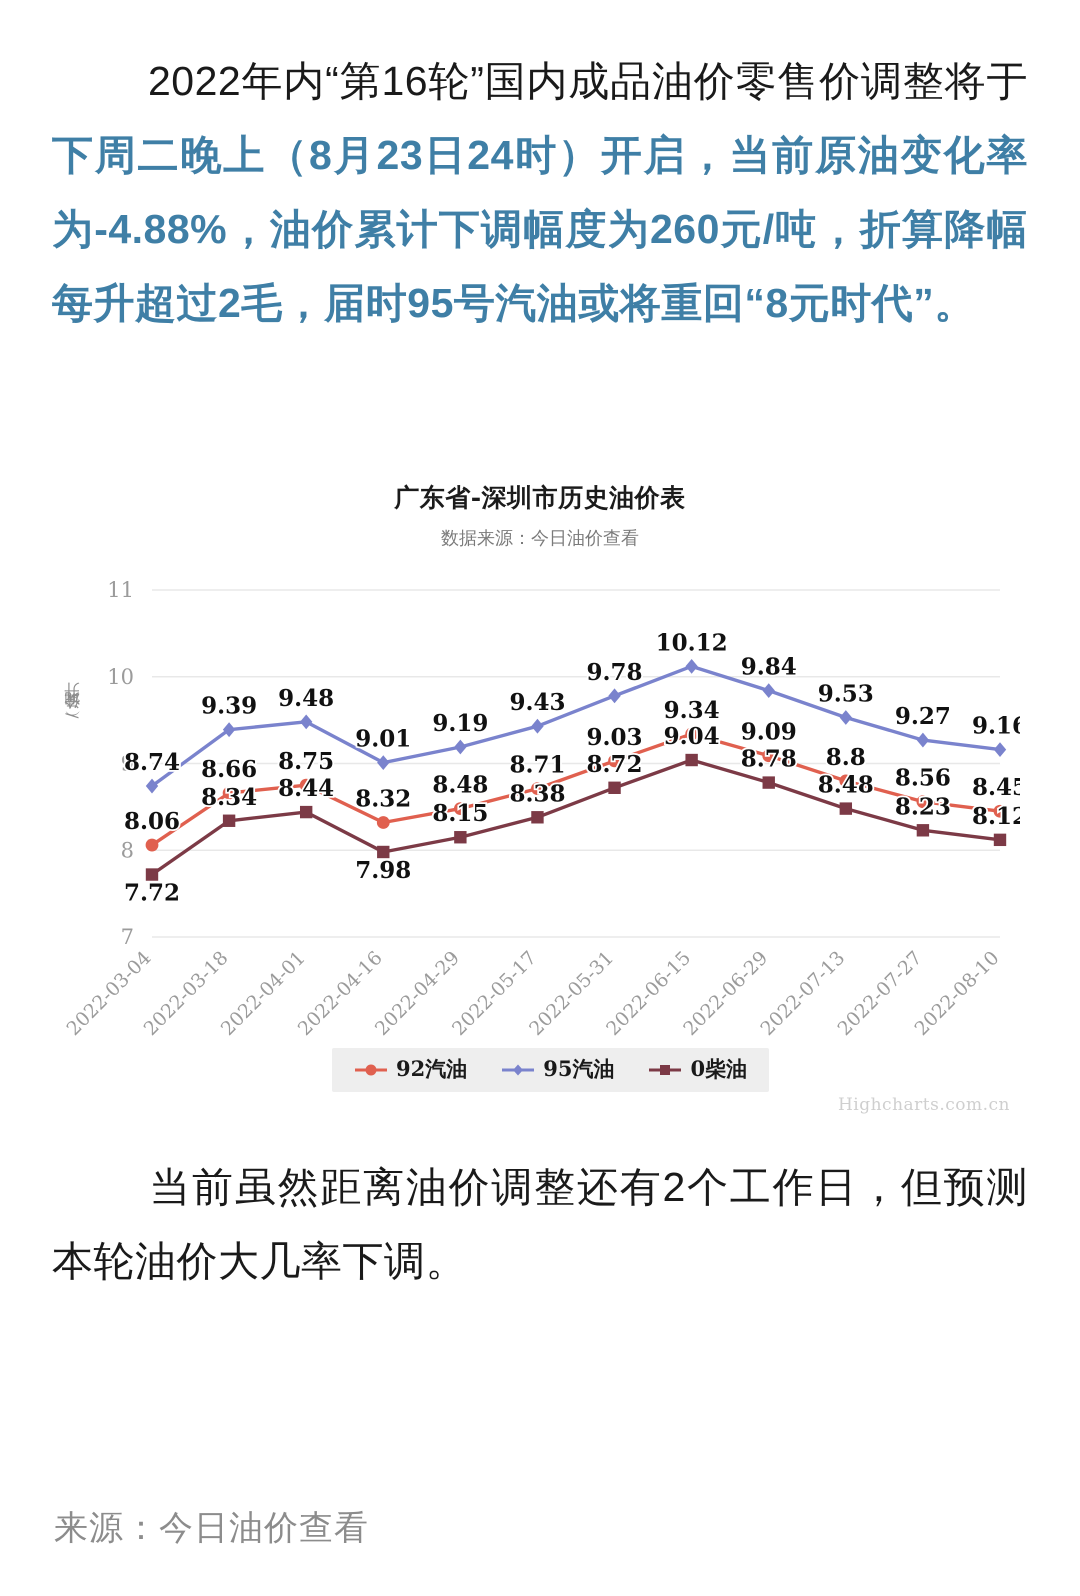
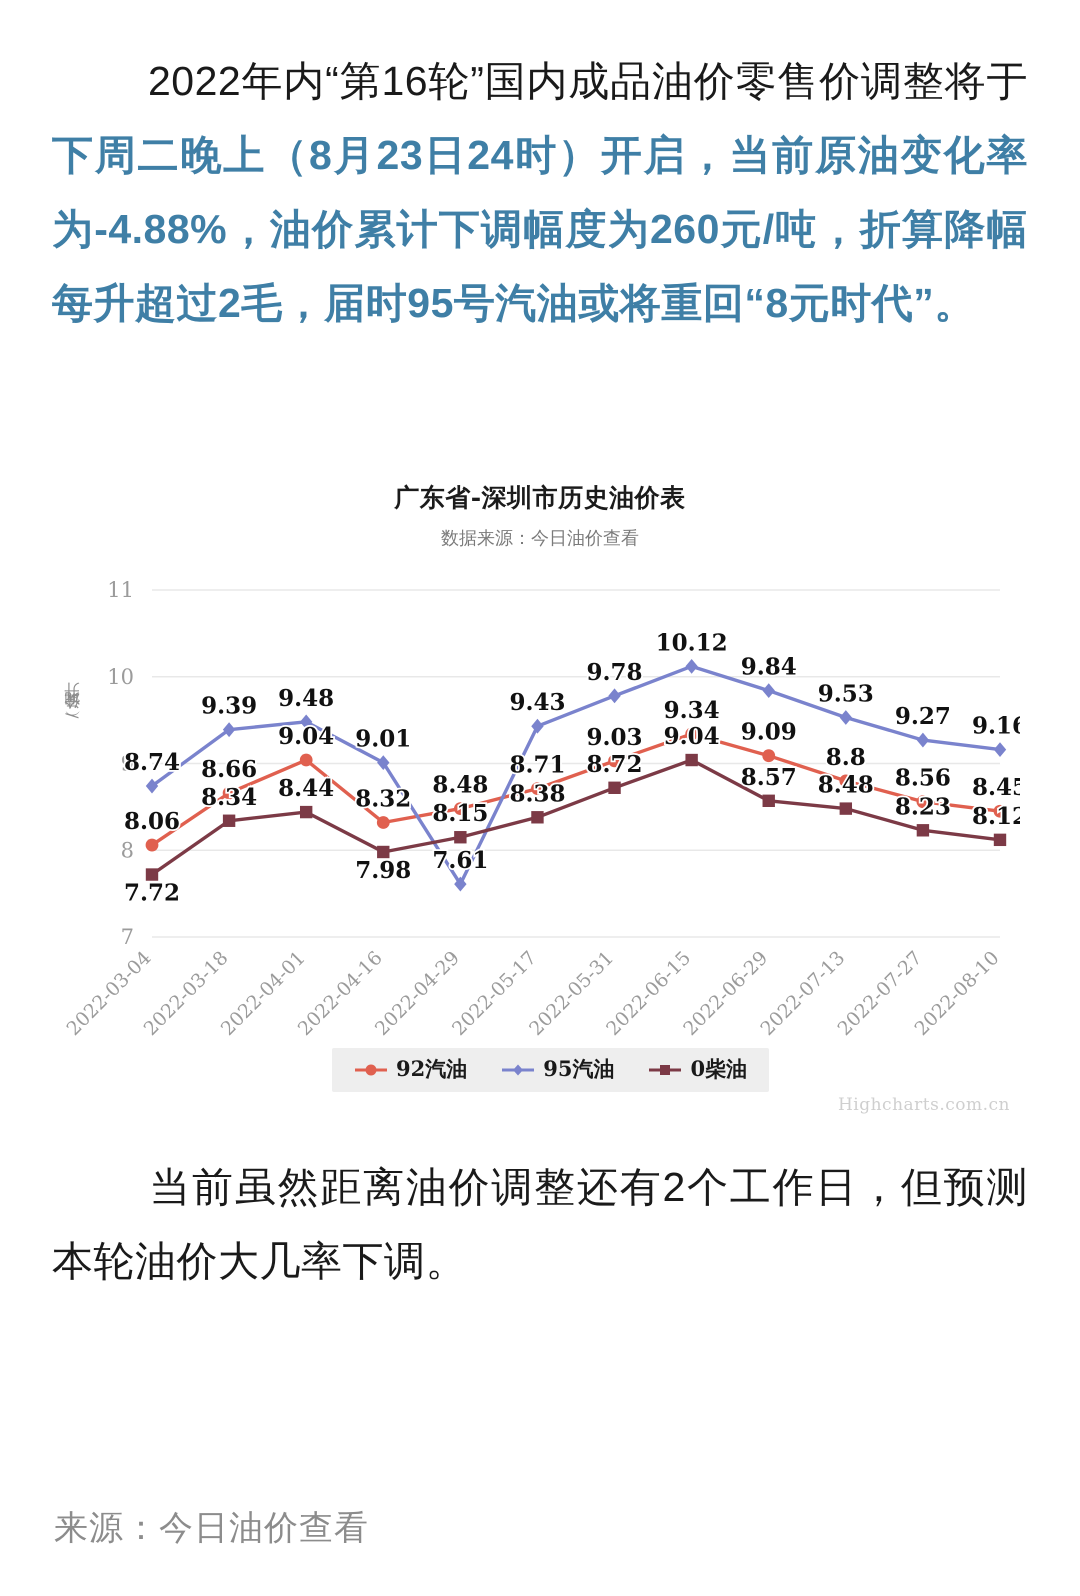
92汽油/2022-04-01: 8.75 -> 9.04
95汽油/2022-04-29: 9.19 -> 7.61
0柴油/2022-06-29: 8.78 -> 8.57
